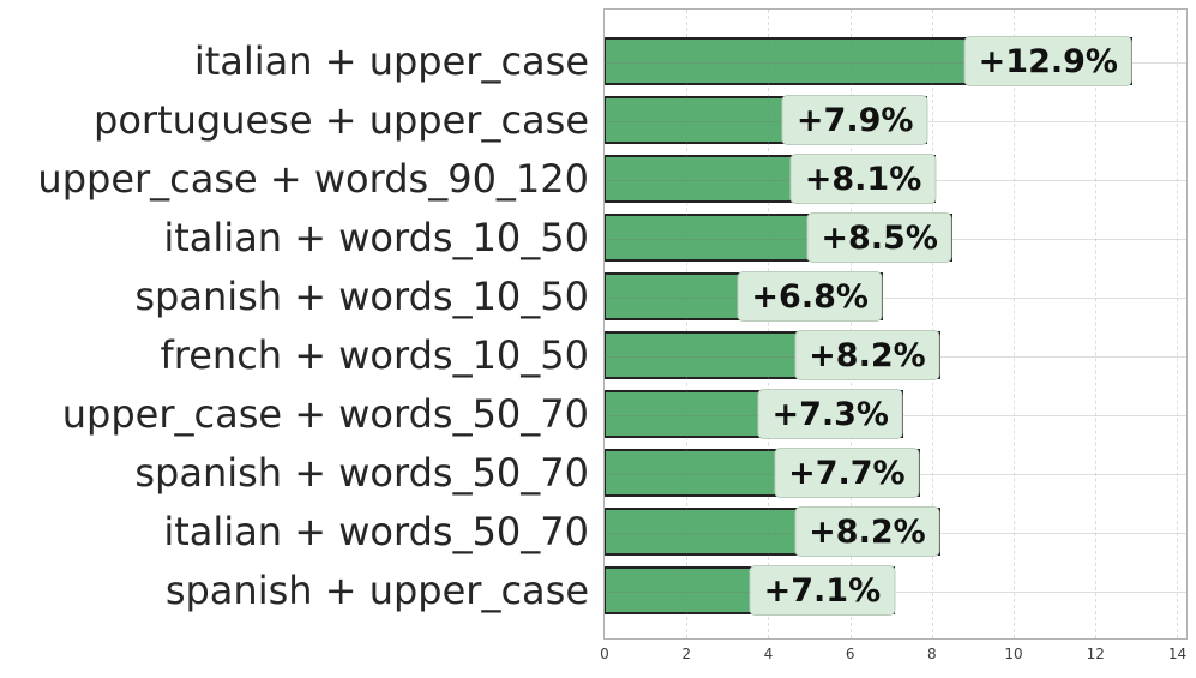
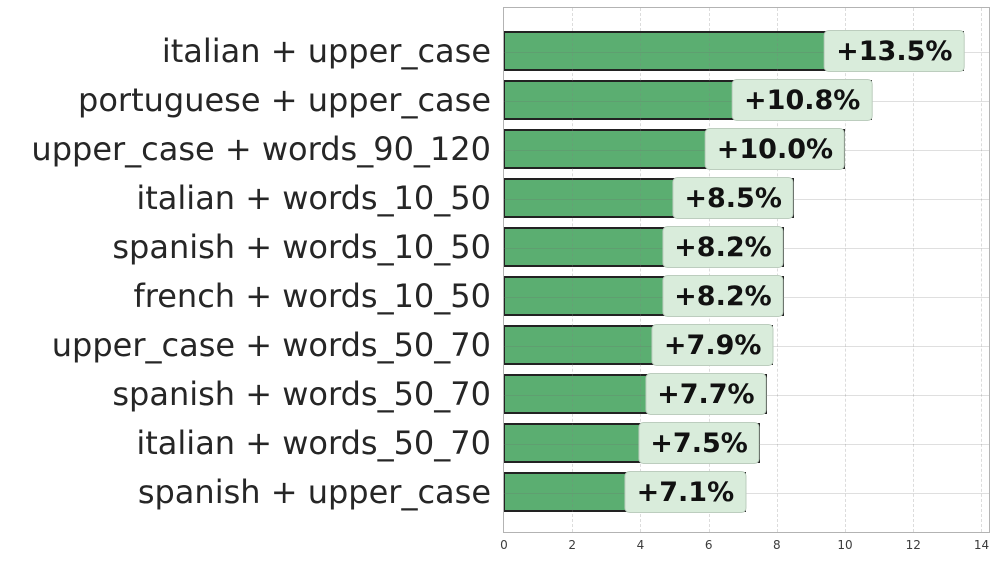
italian + upper_case: +12.9% -> +13.5%
portuguese + upper_case: +7.9% -> +10.8%
upper_case + words_90_120: +8.1% -> +10.0%
spanish + words_10_50: +6.8% -> +8.2%
upper_case + words_50_70: +7.3% -> +7.9%
italian + words_50_70: +8.2% -> +7.5%
